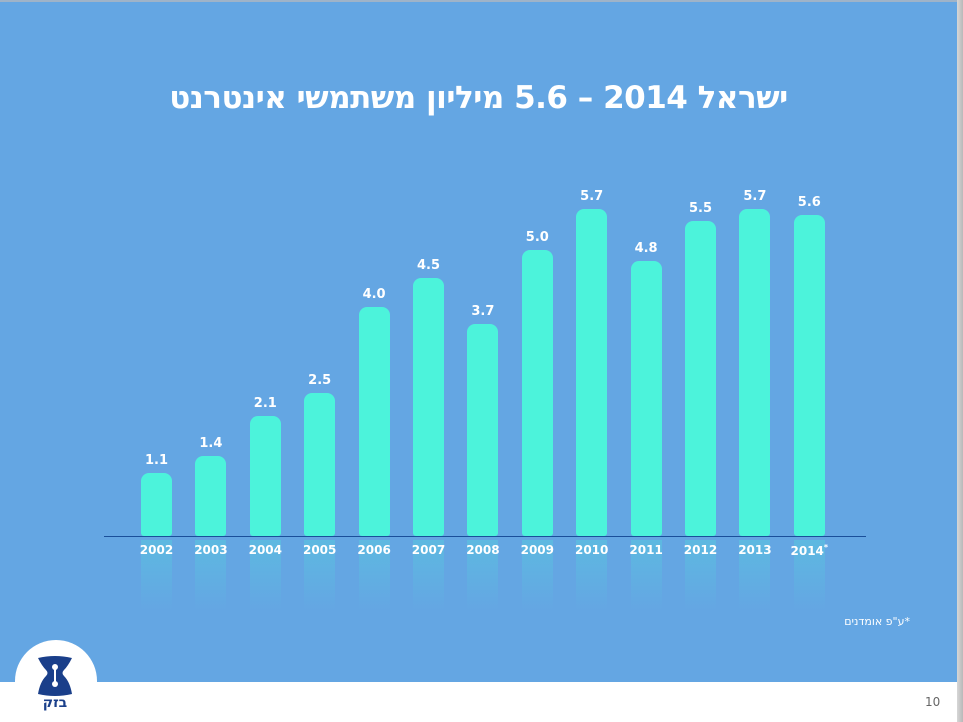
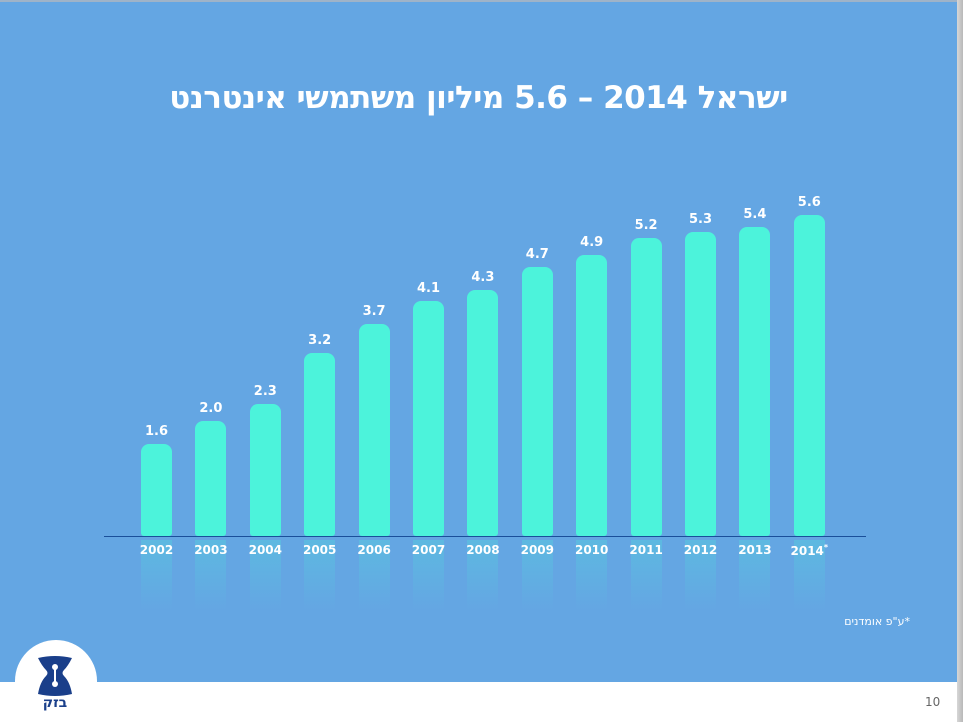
2002: 1.1 -> 1.6
2003: 1.4 -> 2.0
2004: 2.1 -> 2.3
2005: 2.5 -> 3.2
2006: 4.0 -> 3.7
2007: 4.5 -> 4.1
2008: 3.7 -> 4.3
2009: 5.0 -> 4.7
2010: 5.7 -> 4.9
2011: 4.8 -> 5.2
2012: 5.5 -> 5.3
2013: 5.7 -> 5.4
